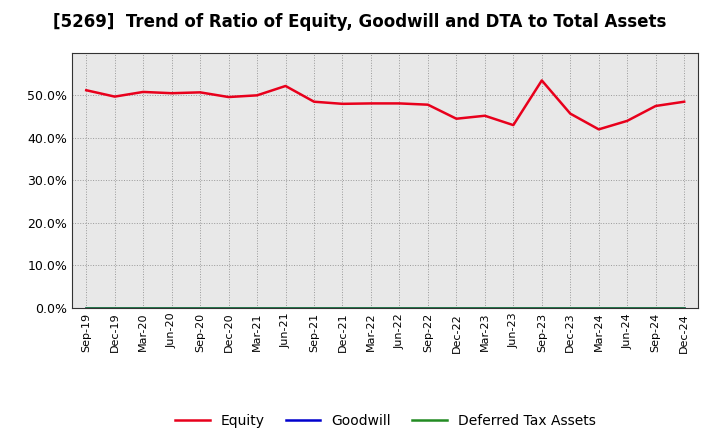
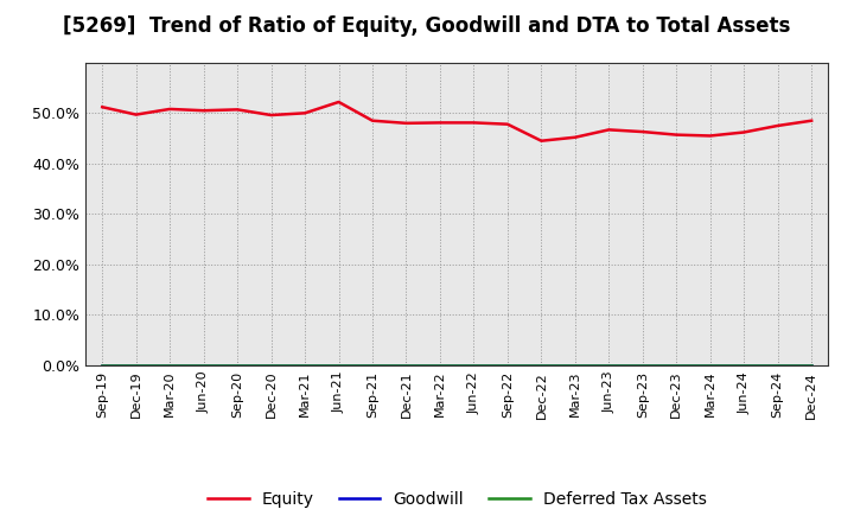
Equity/Jun-23: 43.0% -> 46.7%
Equity/Sep-23: 53.5% -> 46.3%
Equity/Mar-24: 42.0% -> 45.5%
Equity/Jun-24: 44.0% -> 46.2%
